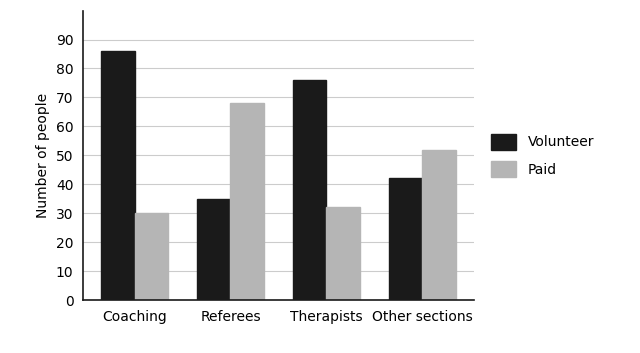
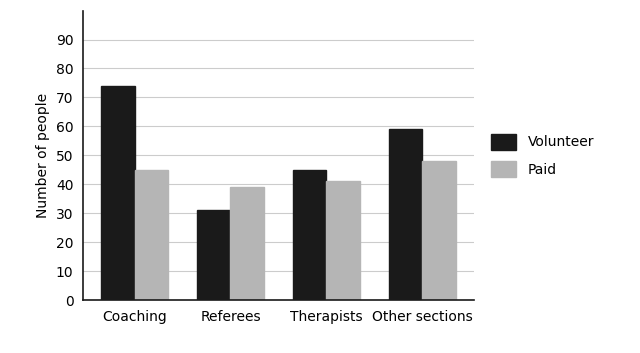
Volunteer/Coaching: 86 -> 74
Paid/Coaching: 30 -> 45
Volunteer/Referees: 35 -> 31
Paid/Referees: 68 -> 39
Volunteer/Therapists: 76 -> 45
Paid/Therapists: 32 -> 41
Volunteer/Other sections: 42 -> 59
Paid/Other sections: 52 -> 48
